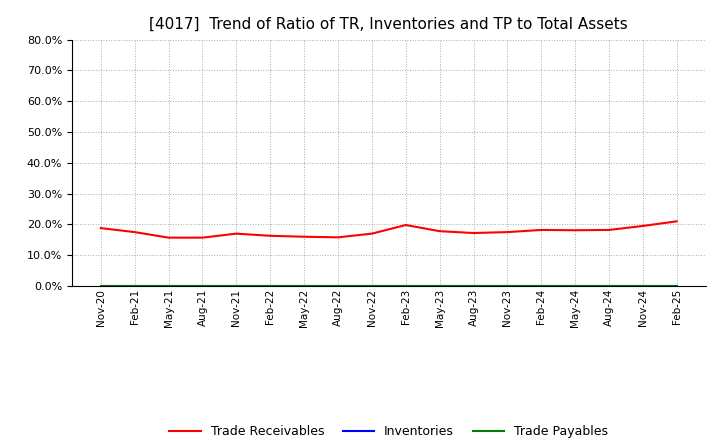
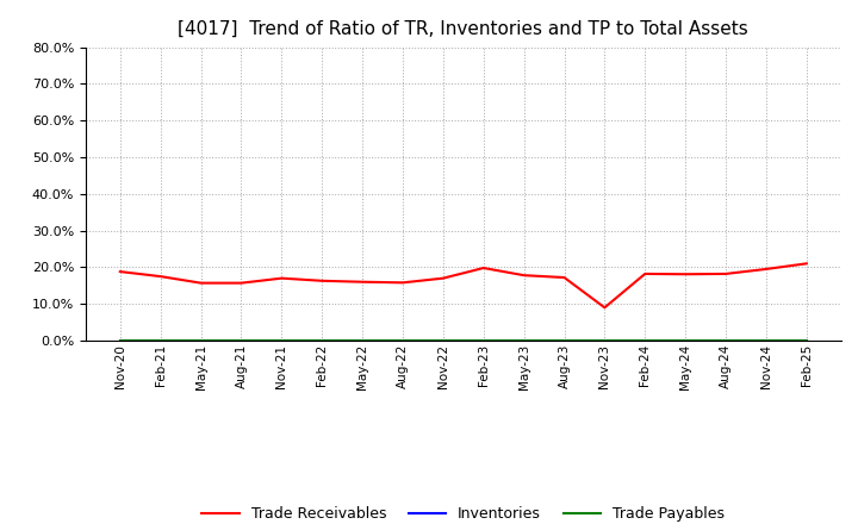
Trade Receivables/Nov-23: 17.5% -> 9.0%
